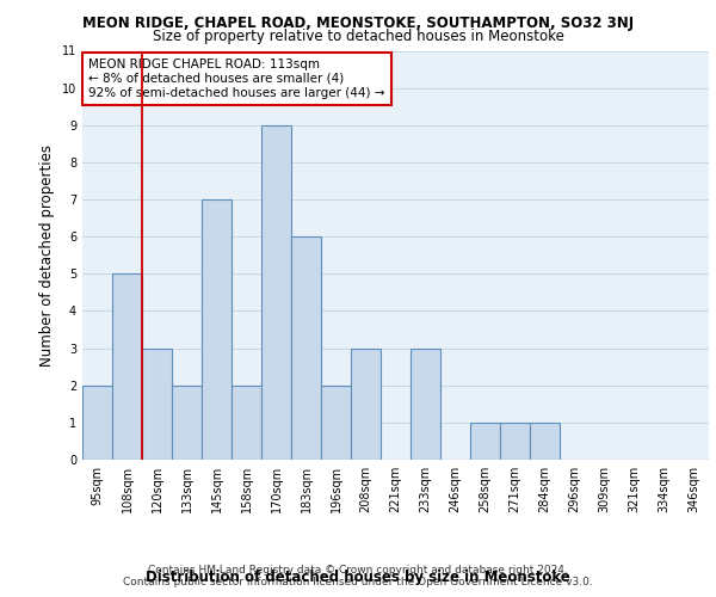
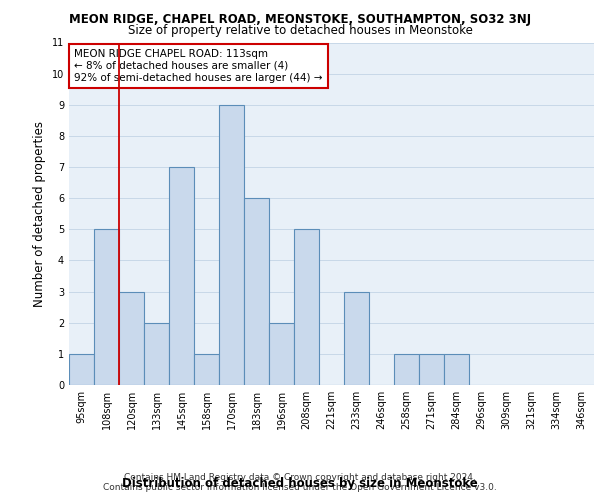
95sqm: 2 -> 1
158sqm: 2 -> 1
208sqm: 3 -> 5
